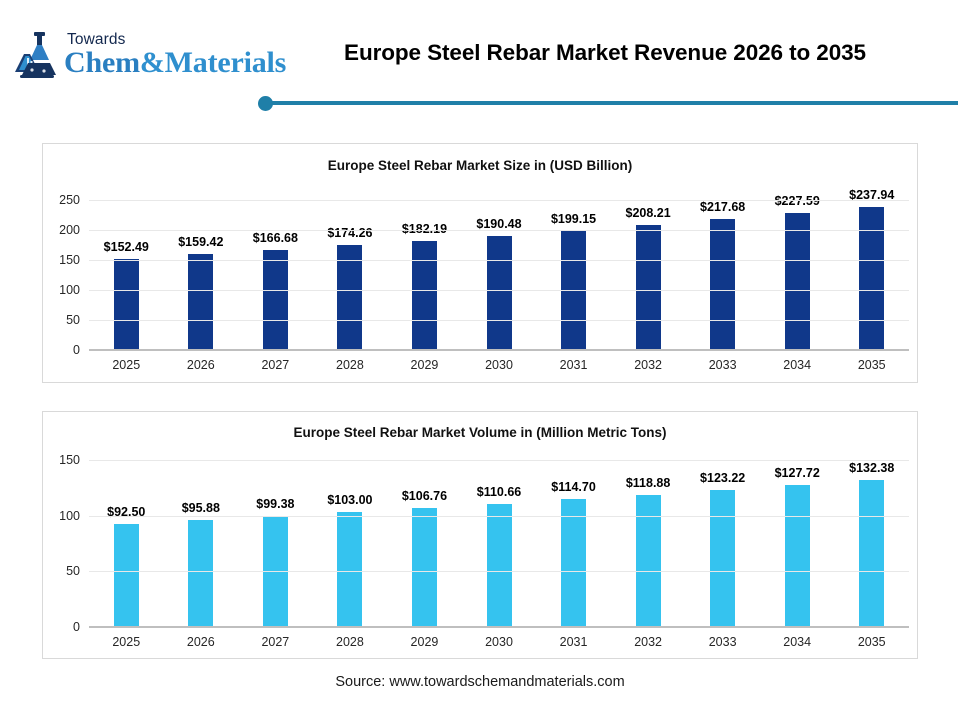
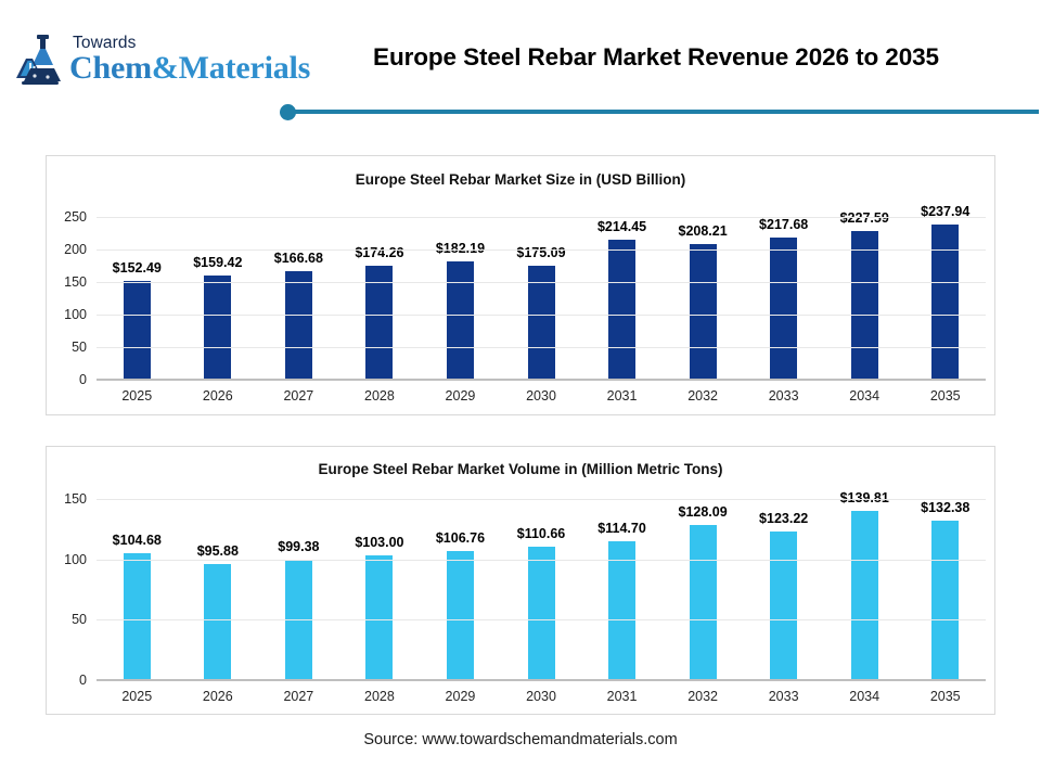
Europe Steel Rebar Market Size in (USD Billion)/2030: $190.48 -> $175.09
Europe Steel Rebar Market Size in (USD Billion)/2031: $199.15 -> $214.45
Europe Steel Rebar Market Volume in (Million Metric Tons)/2025: $92.50 -> $104.68
Europe Steel Rebar Market Volume in (Million Metric Tons)/2032: $118.88 -> $128.09
Europe Steel Rebar Market Volume in (Million Metric Tons)/2034: $127.72 -> $139.81
